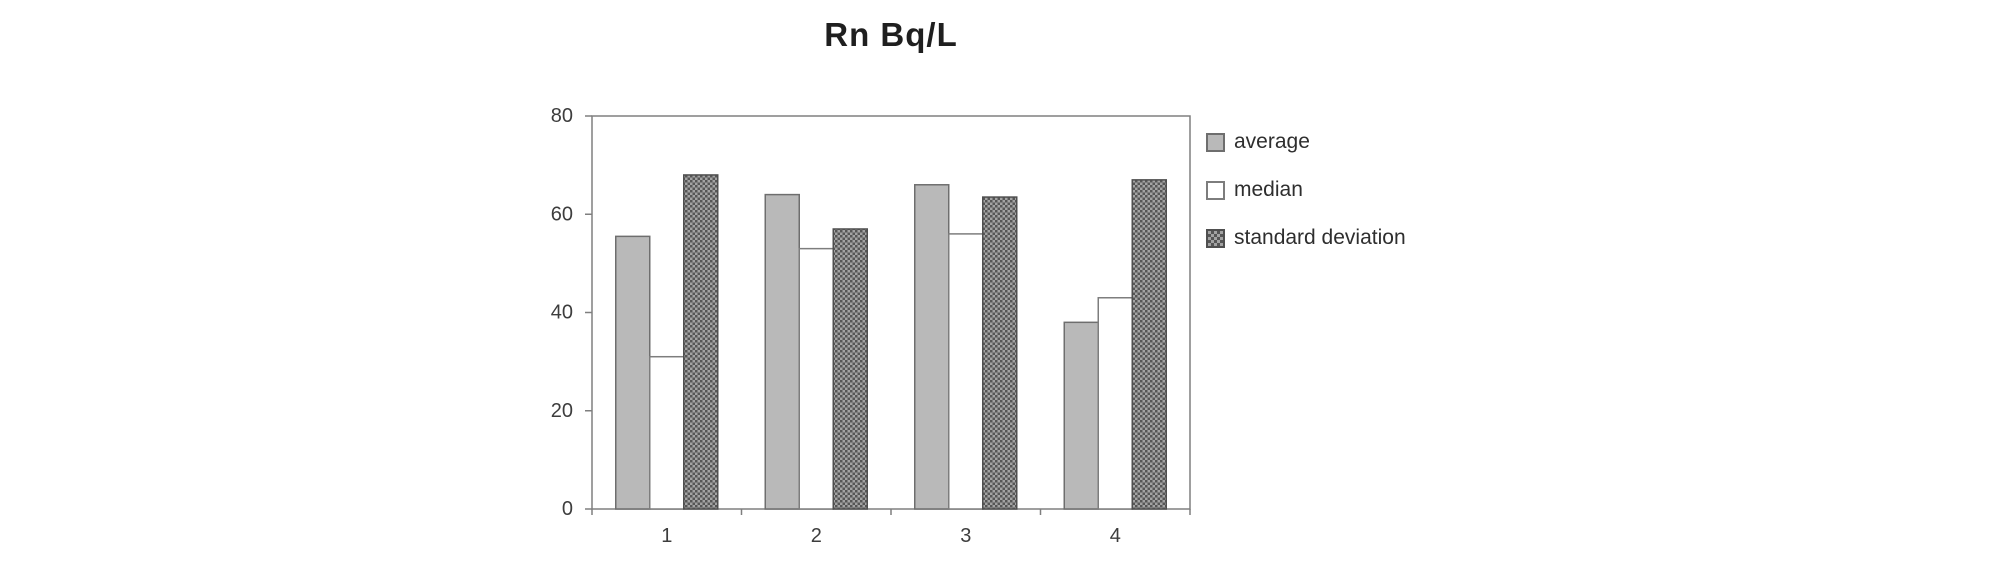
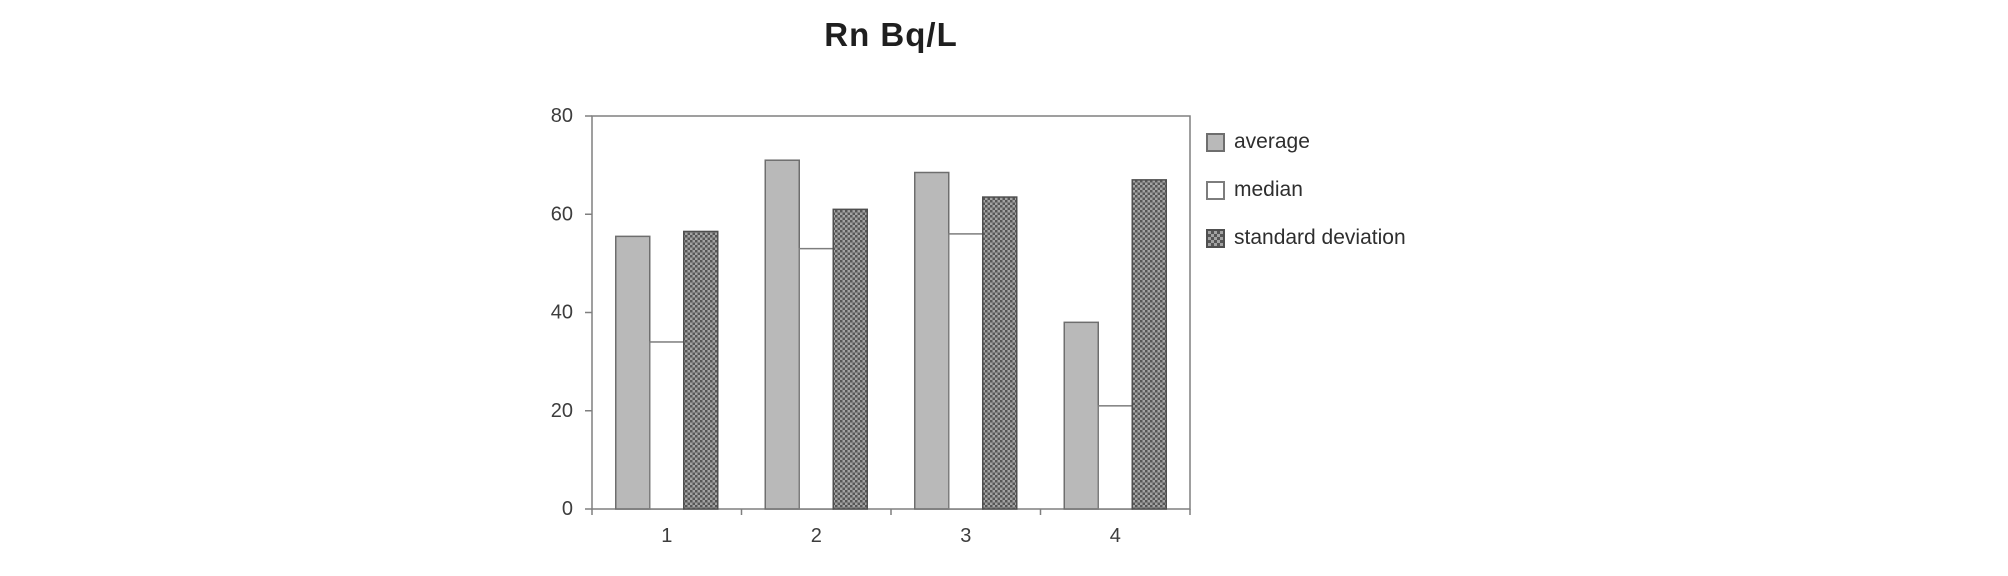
median/1: 31 -> 34
standard deviation/1: 68 -> 56
average/2: 64 -> 71
standard deviation/2: 57 -> 61
average/3: 66 -> 68
median/4: 43 -> 21
